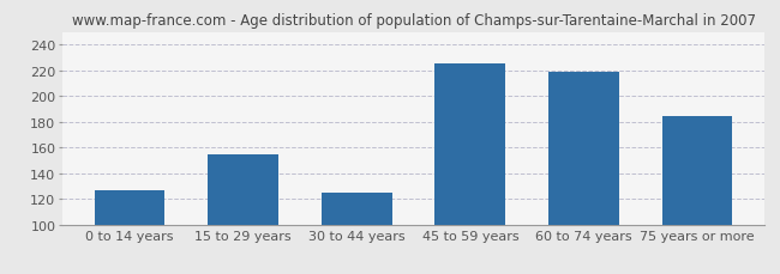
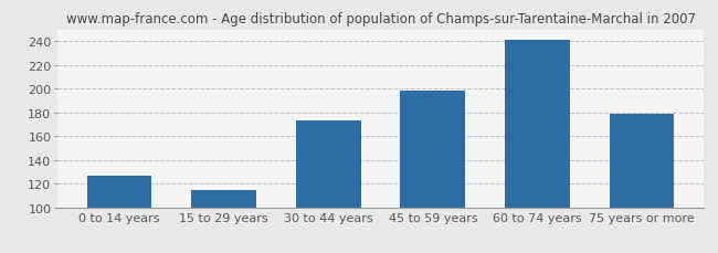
15 to 29 years: 155 -> 115
30 to 44 years: 125 -> 173
45 to 59 years: 225 -> 198
60 to 74 years: 219 -> 241
75 years or more: 184 -> 179
